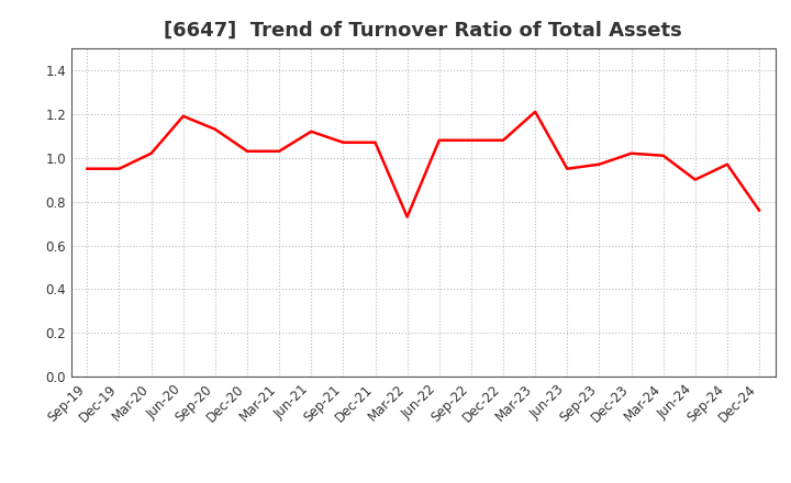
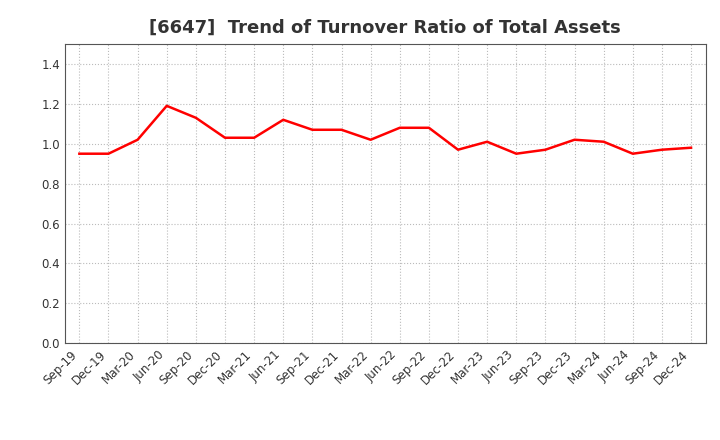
Mar-22: 0.73 -> 1.02
Dec-22: 1.08 -> 0.97
Mar-23: 1.21 -> 1.01
Jun-24: 0.90 -> 0.95
Dec-24: 0.76 -> 0.98
